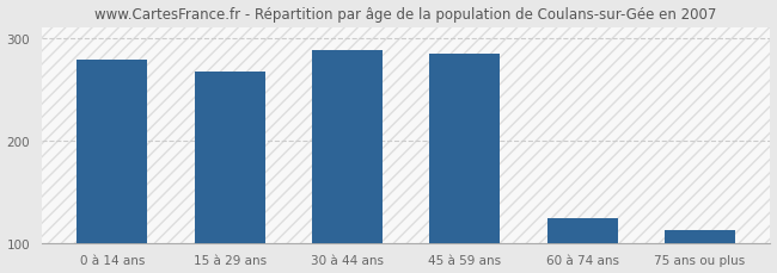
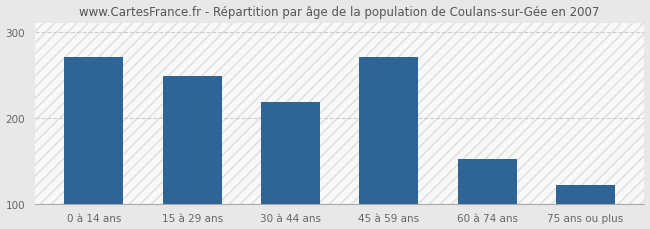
0 à 14 ans: 279 -> 270
15 à 29 ans: 267 -> 248
30 à 44 ans: 288 -> 218
45 à 59 ans: 284 -> 270
60 à 74 ans: 124 -> 152
75 ans ou plus: 113 -> 122
